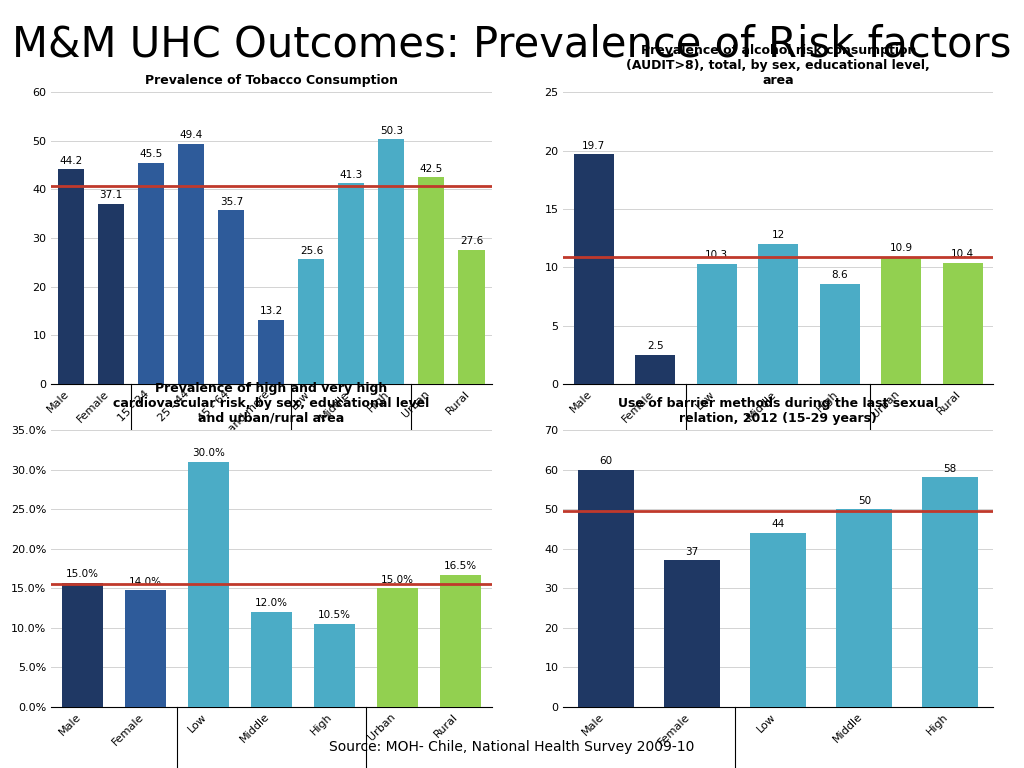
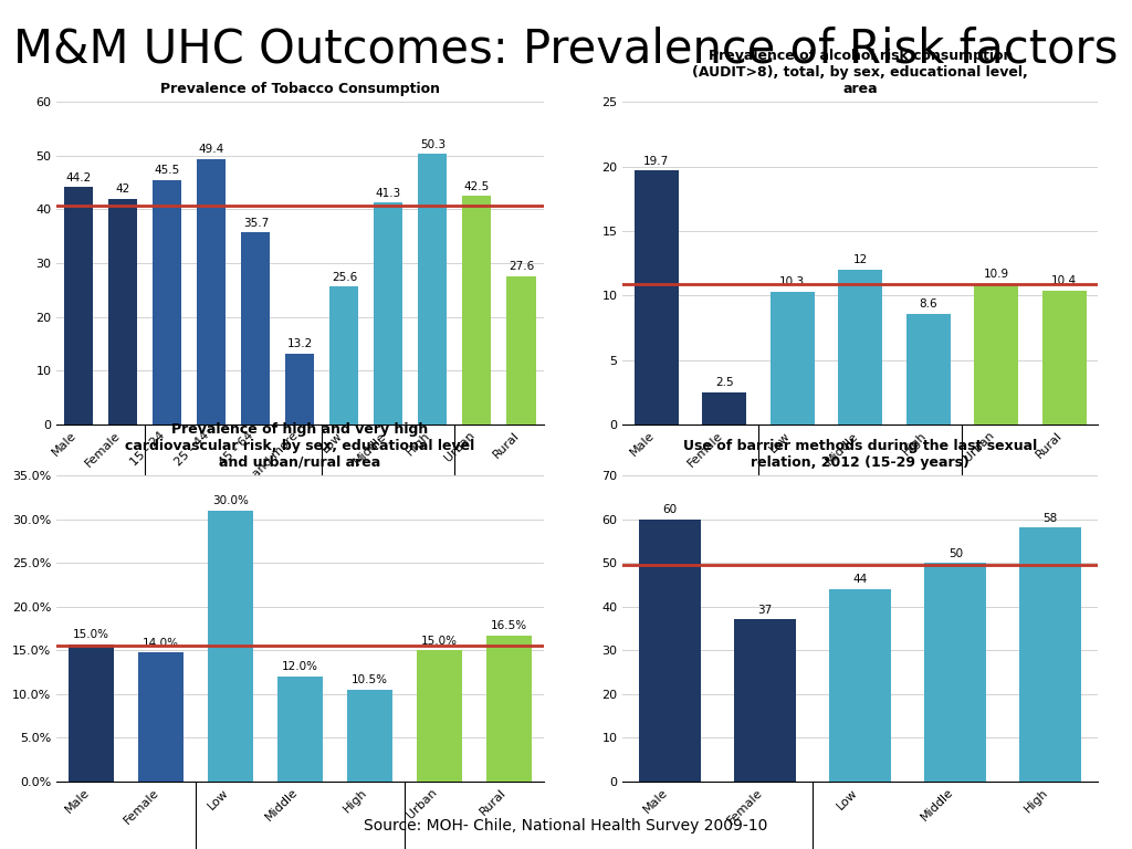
Prevalence of Tobacco Consumption/Female: 37.1 -> 42
